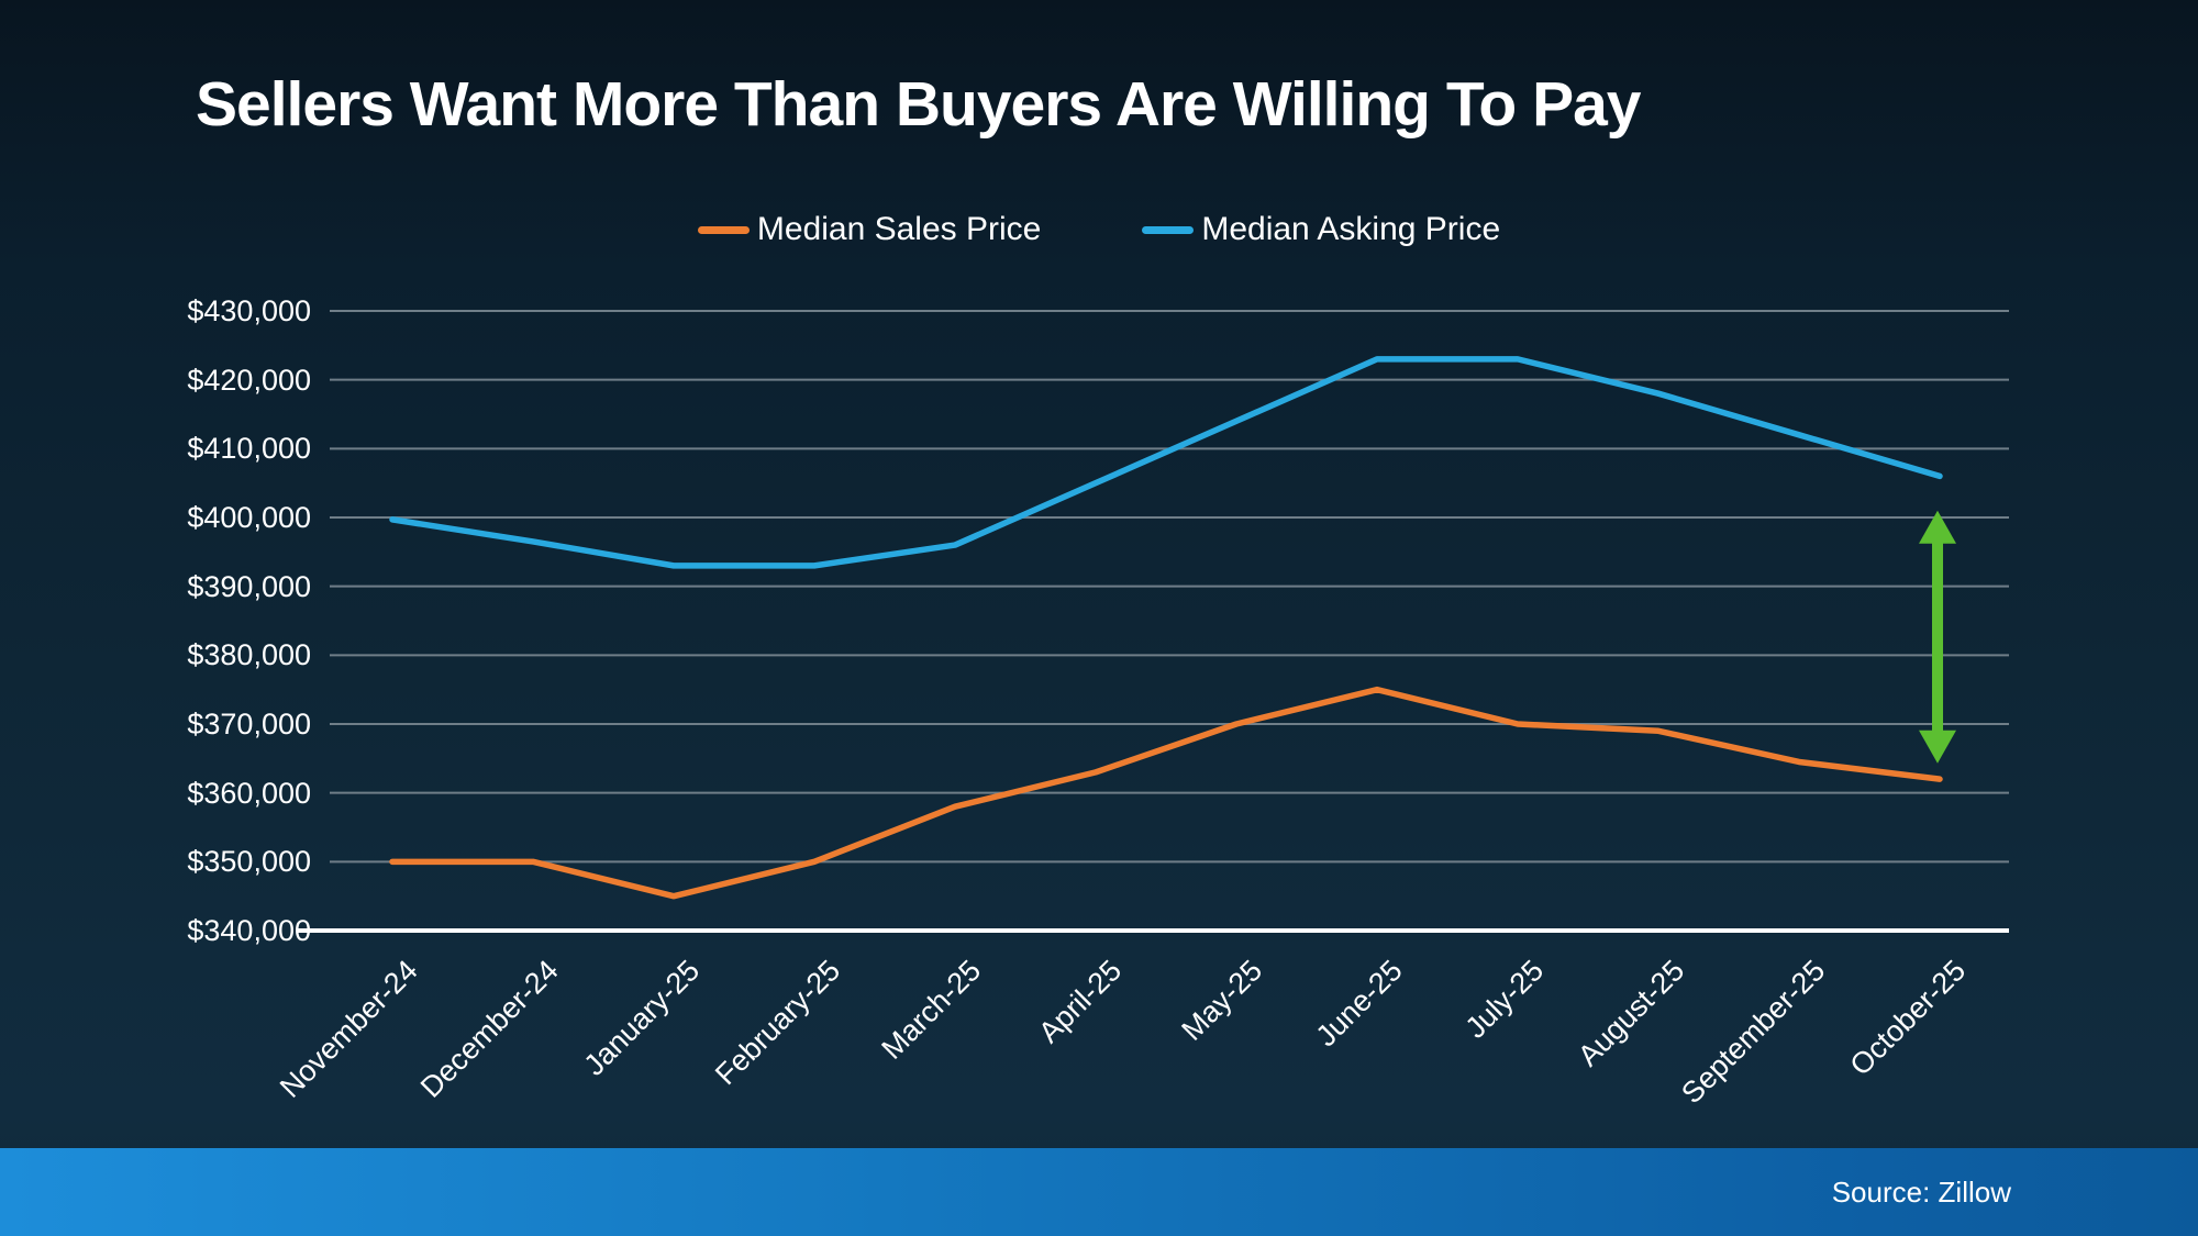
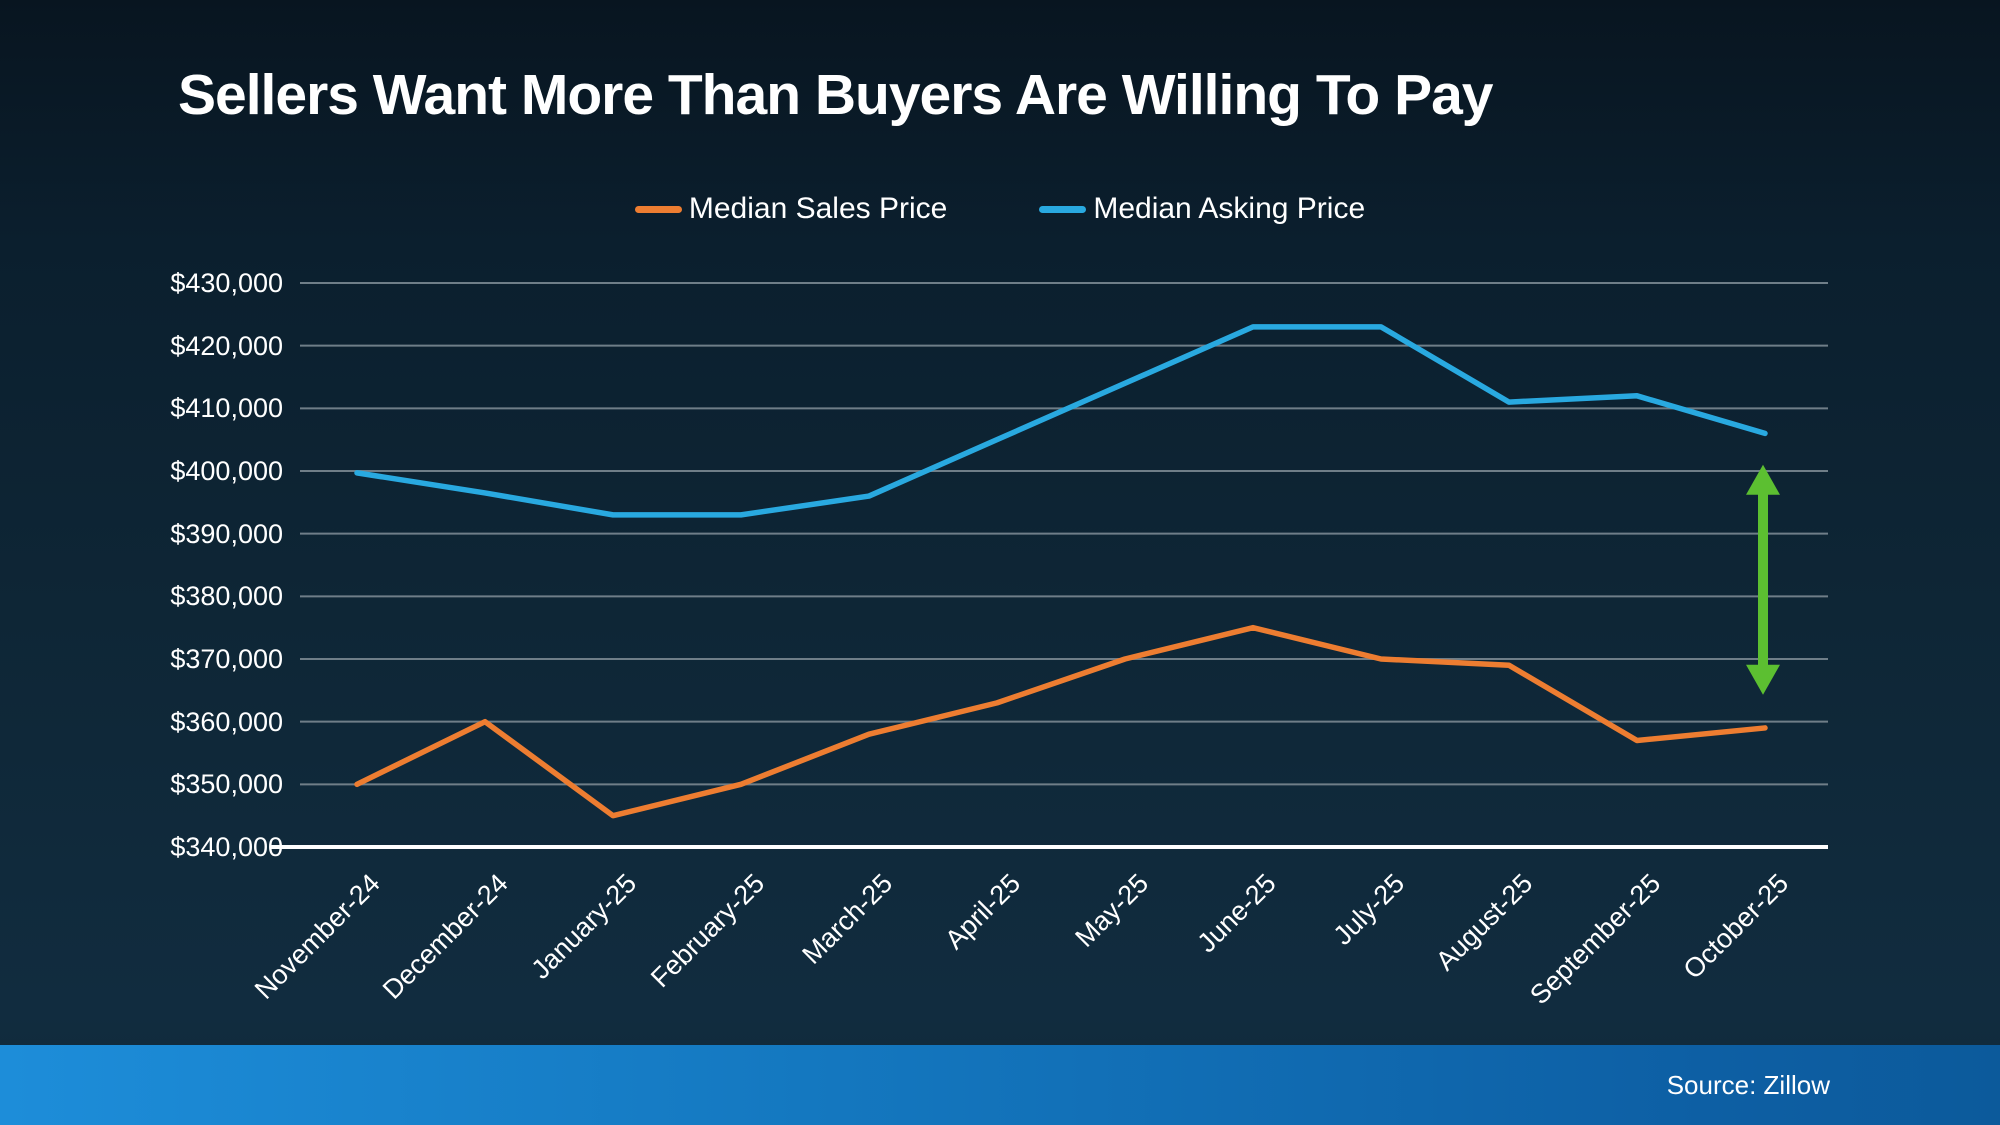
Median Sales Price/December-24: $350000 -> $360000
Median Asking Price/August-25: $418000 -> $411000
Median Sales Price/September-25: $364000 -> $357000
Median Sales Price/October-25: $362000 -> $359000
